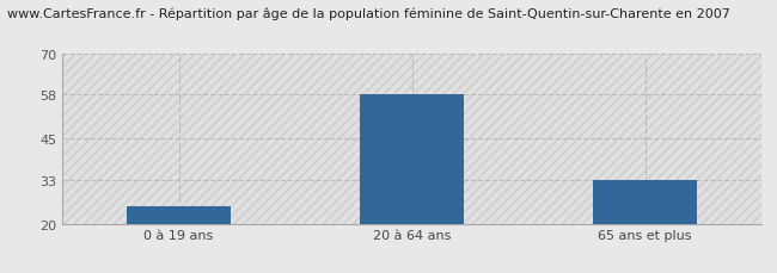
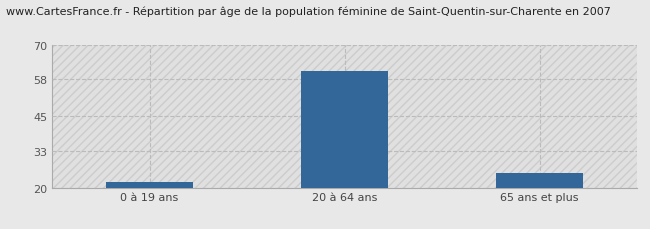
0 à 19 ans: 25 -> 22
20 à 64 ans: 58 -> 61
65 ans et plus: 33 -> 25
